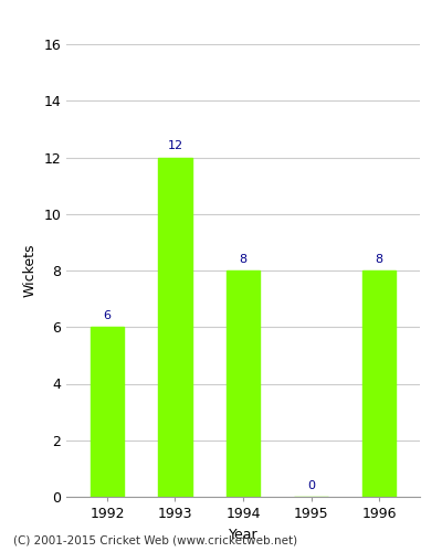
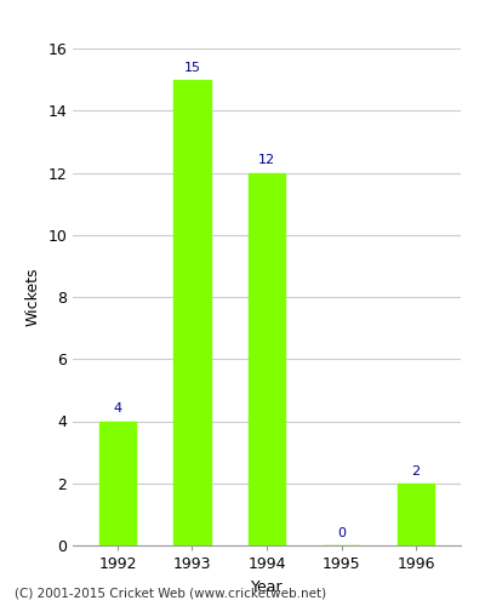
1992: 6 -> 4
1993: 12 -> 15
1994: 8 -> 12
1996: 8 -> 2
